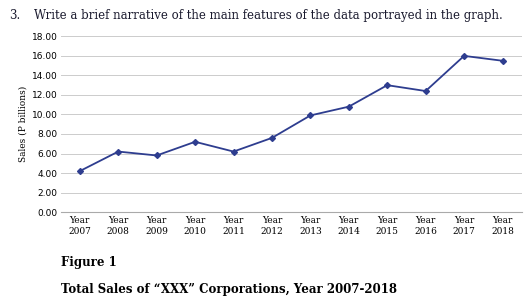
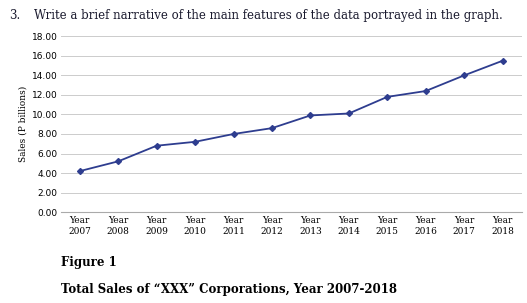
Year 2008: 6.2 -> 5.2
Year 2009: 5.8 -> 6.8
Year 2011: 6.2 -> 8.0
Year 2012: 7.6 -> 8.6
Year 2014: 10.8 -> 10.1
Year 2015: 13.0 -> 11.8
Year 2017: 16.0 -> 14.0
